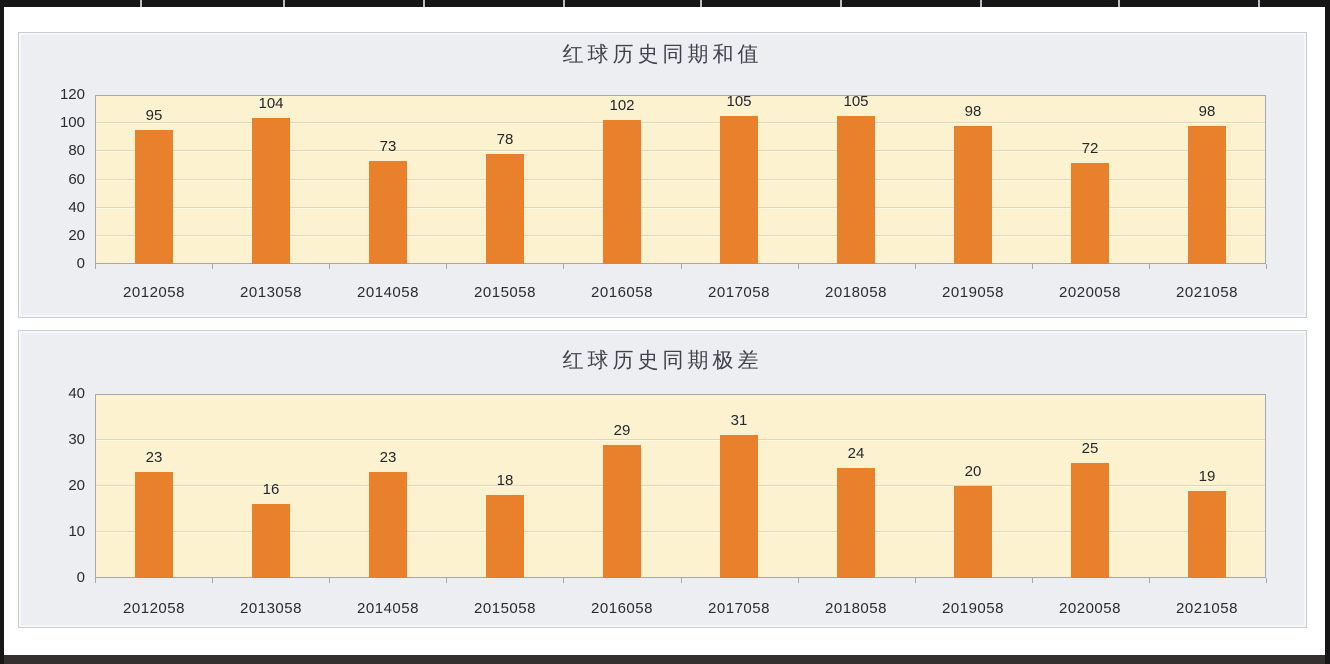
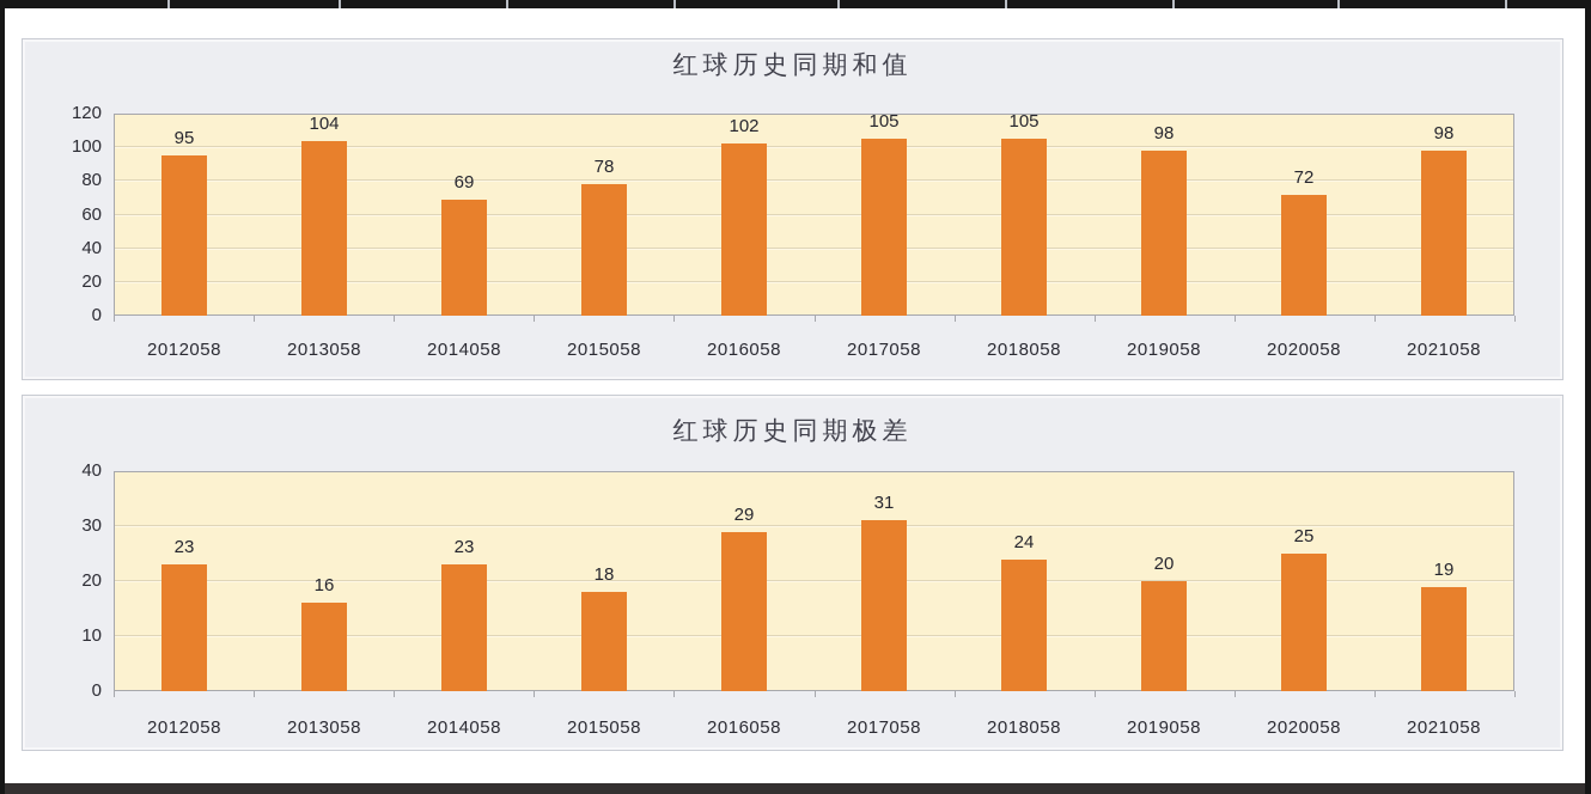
红球历史同期和值/2014058: 73 -> 69
